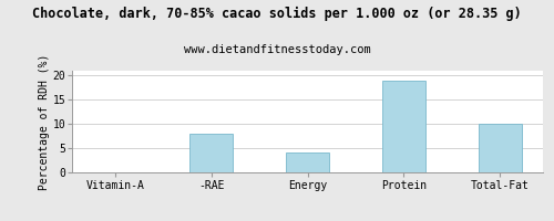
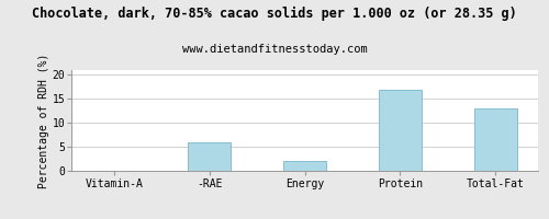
-RAE: 8 -> 6
Energy: 4 -> 2
Protein: 19 -> 17
Total-Fat: 10 -> 13
